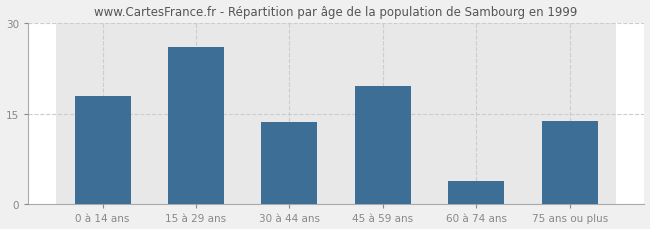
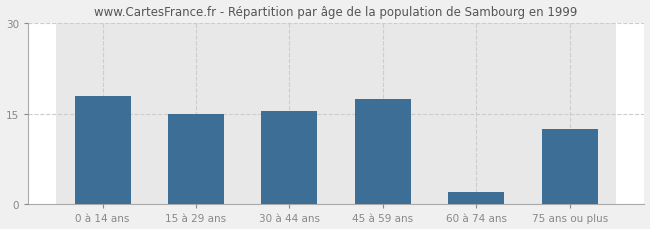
15 à 29 ans: 26.0 -> 15.0
30 à 44 ans: 13.6 -> 15.5
45 à 59 ans: 19.6 -> 17.5
60 à 74 ans: 3.8 -> 2.0
75 ans ou plus: 13.8 -> 12.5
